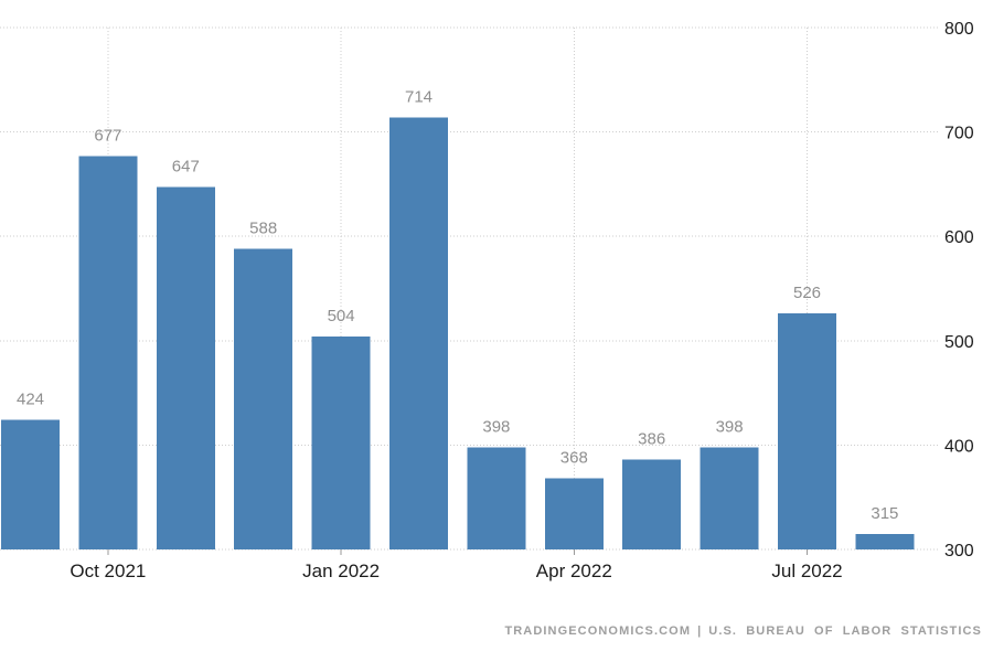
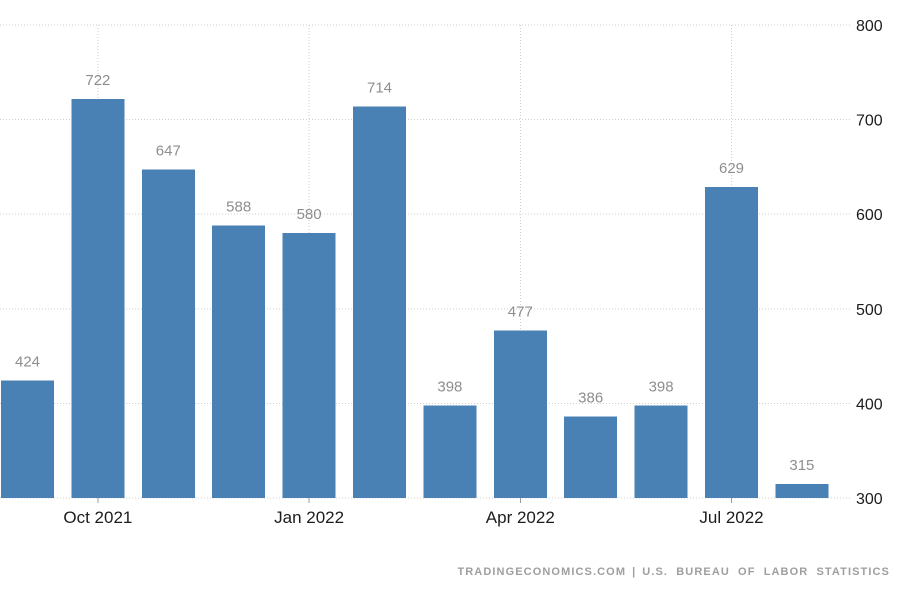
Oct 2021: 677 -> 722
Jan 2022: 504 -> 580
Apr 2022: 368 -> 477
Jul 2022: 526 -> 629
